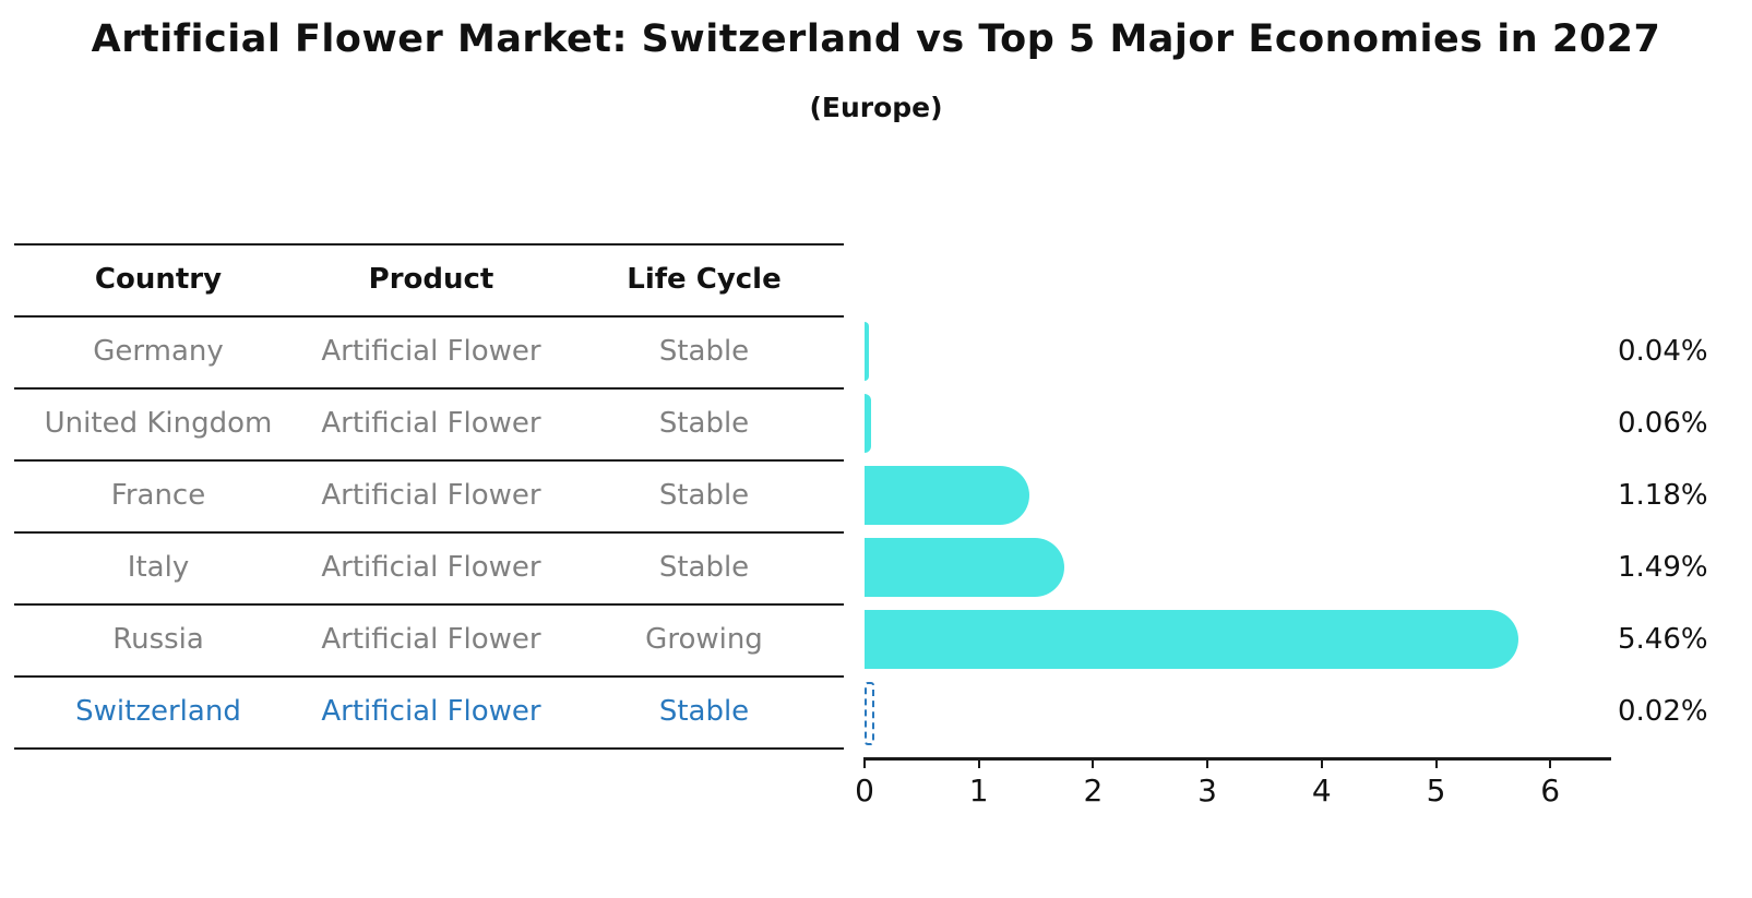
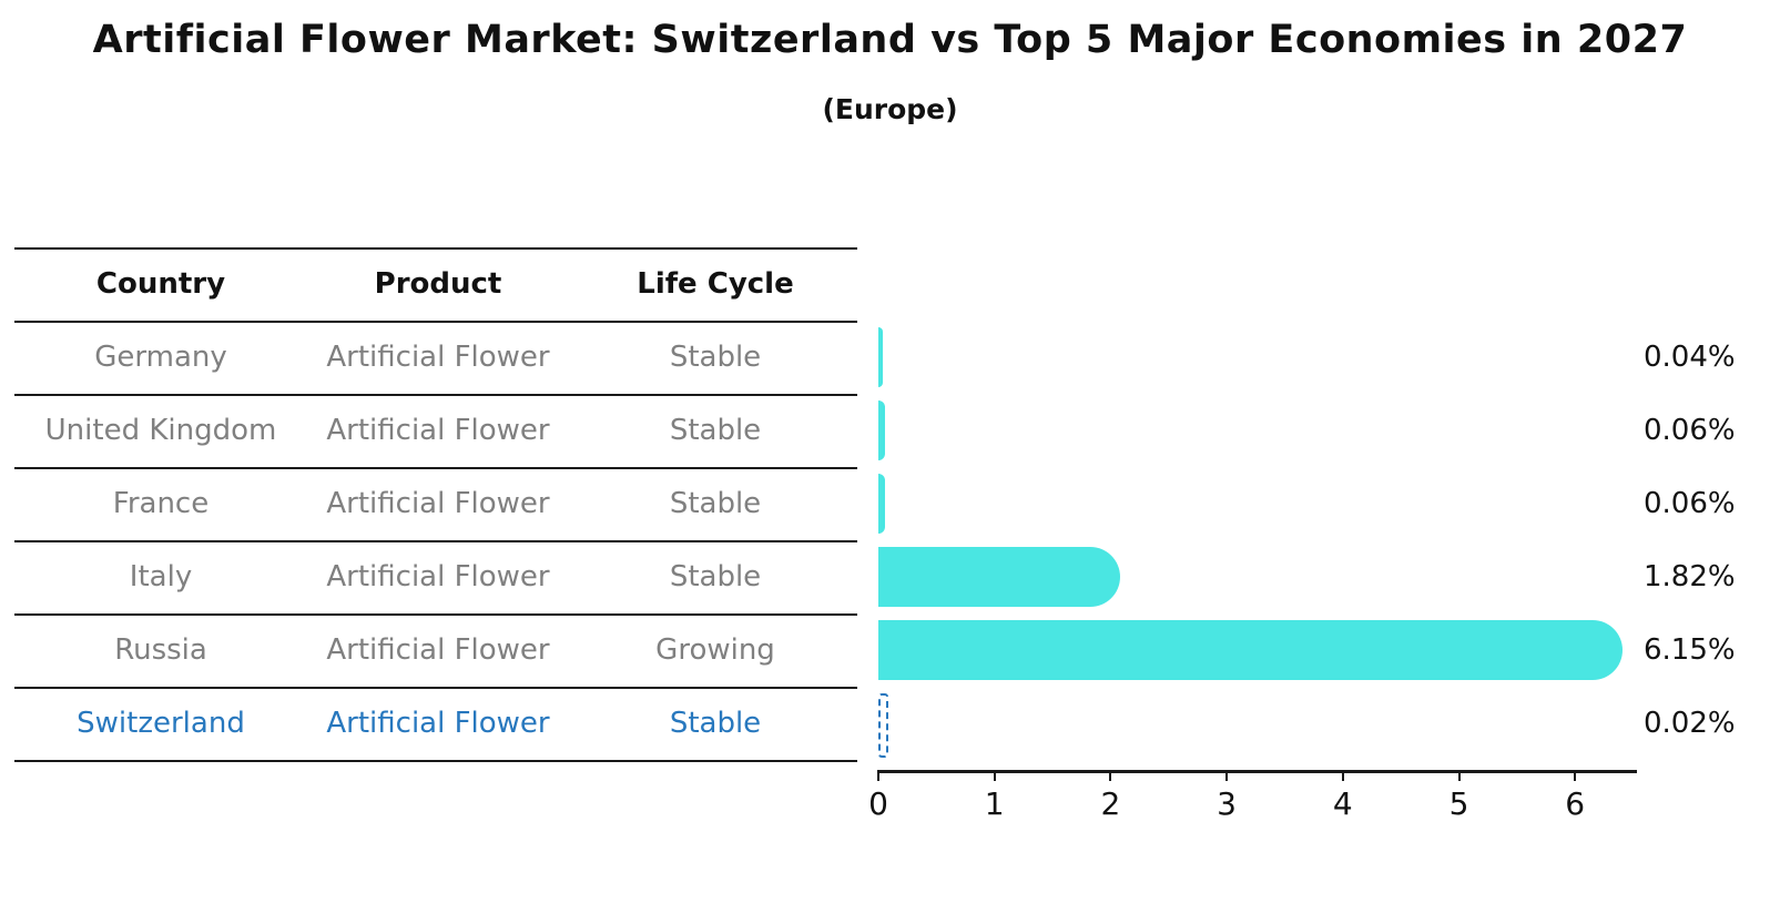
France: 1.18% -> 0.06%
Italy: 1.49% -> 1.82%
Russia: 5.46% -> 6.15%
